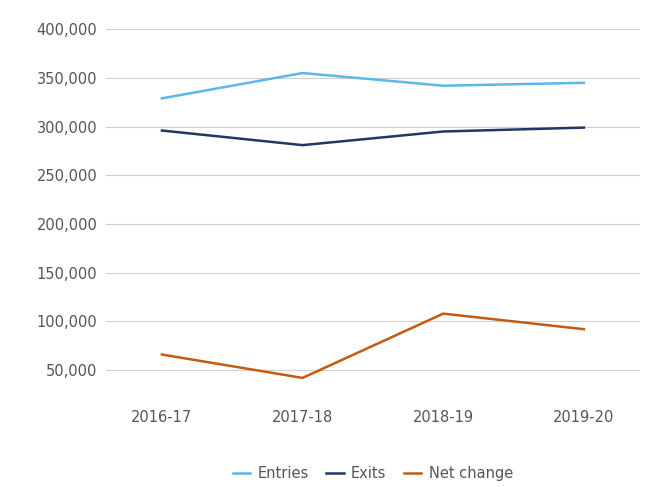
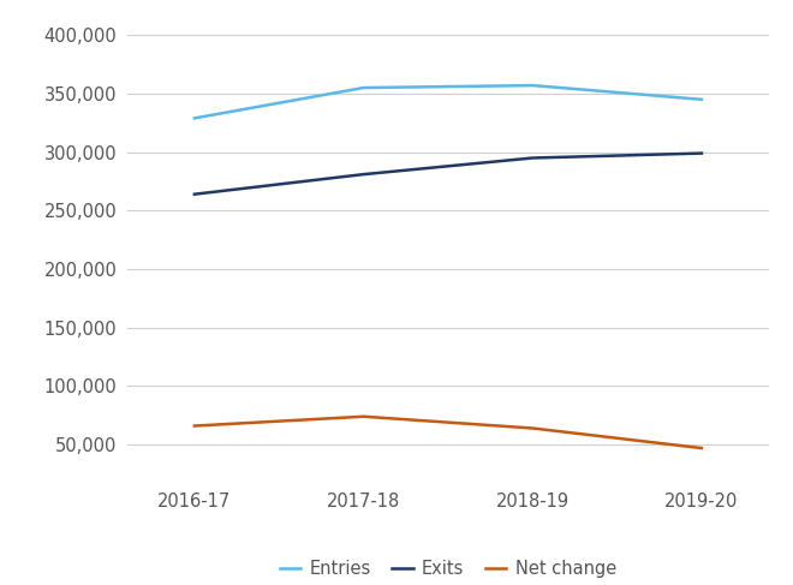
Exits/2016-17: 296,000 -> 264,000
Net change/2017-18: 42,000 -> 74,000
Entries/2018-19: 342,000 -> 357,000
Net change/2018-19: 108,000 -> 64,000
Net change/2019-20: 92,000 -> 47,000
